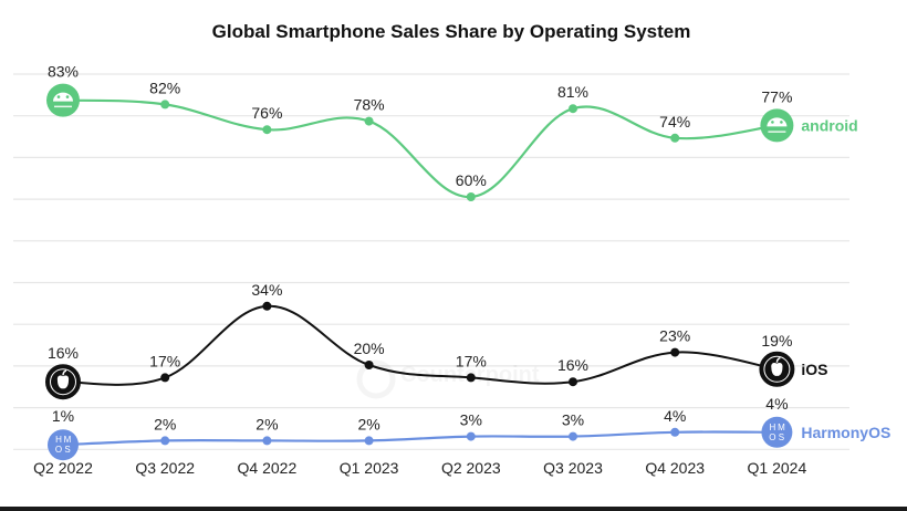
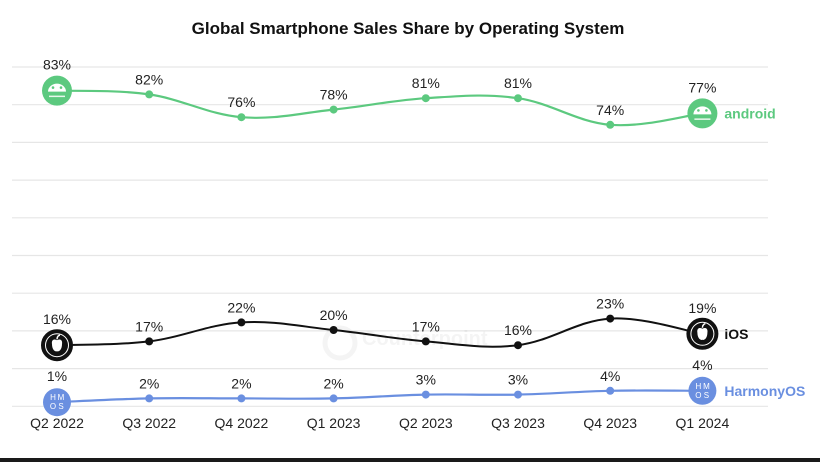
iOS/Q4 2022: 34% -> 22%
android/Q2 2023: 60% -> 81%
